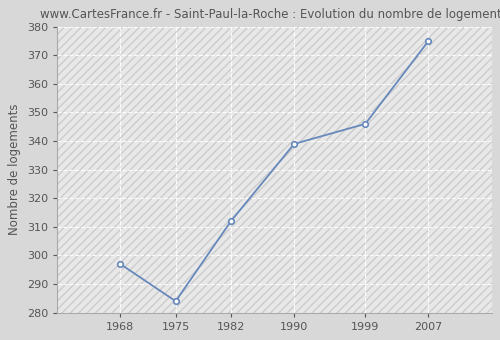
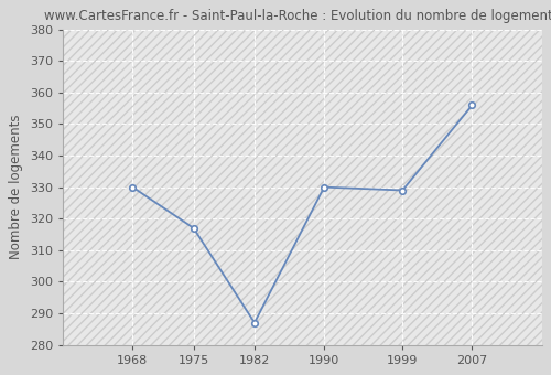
1968: 297 -> 330
1975: 284 -> 317
1982: 312 -> 287
1990: 339 -> 330
1999: 346 -> 329
2007: 375 -> 356
